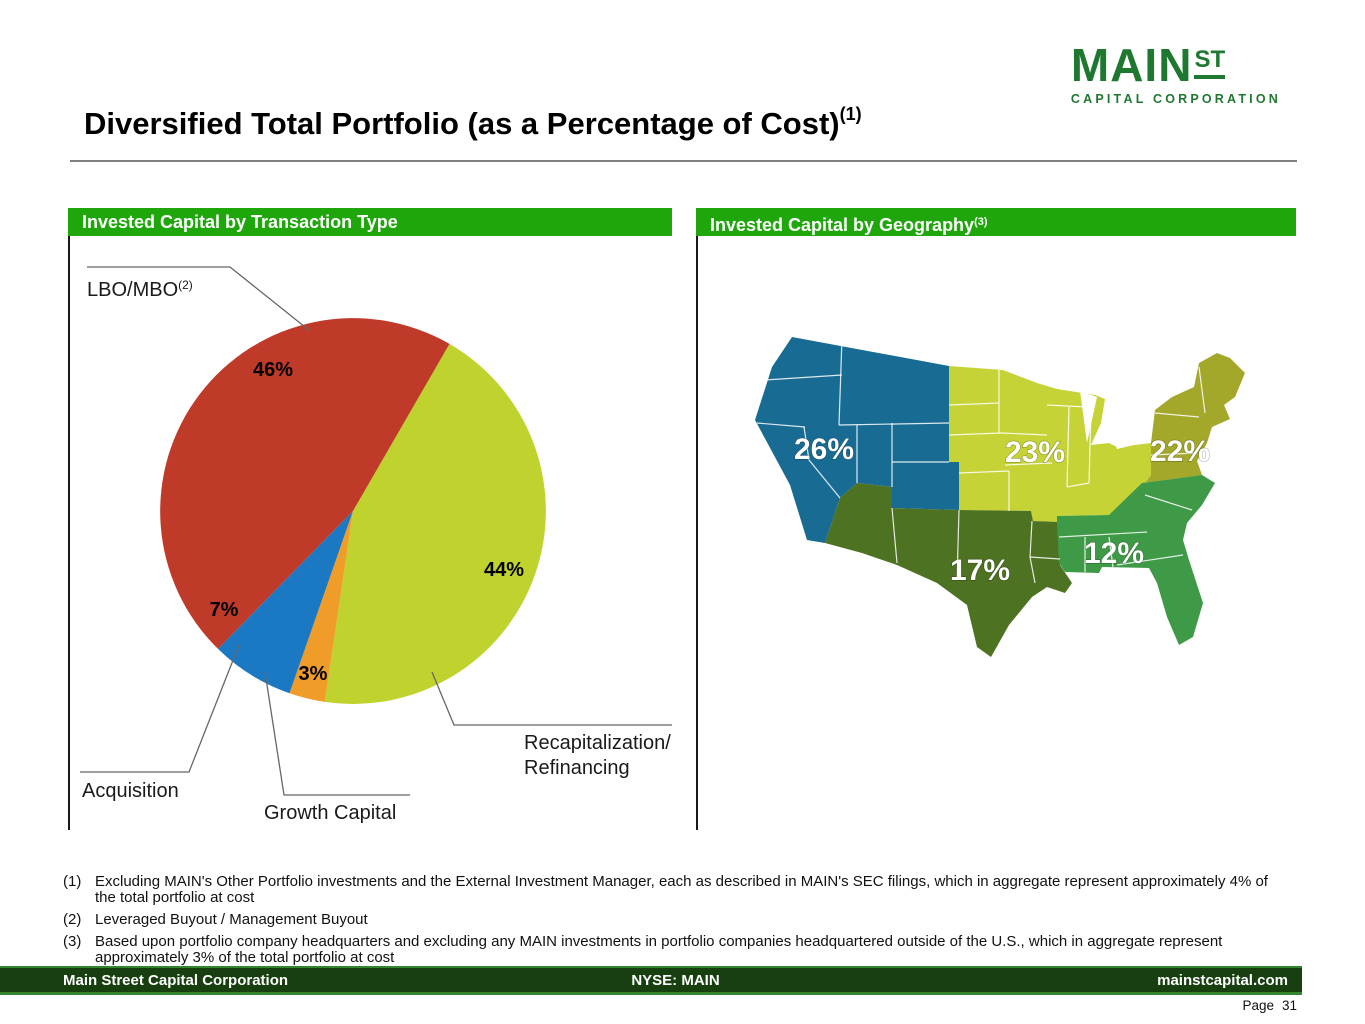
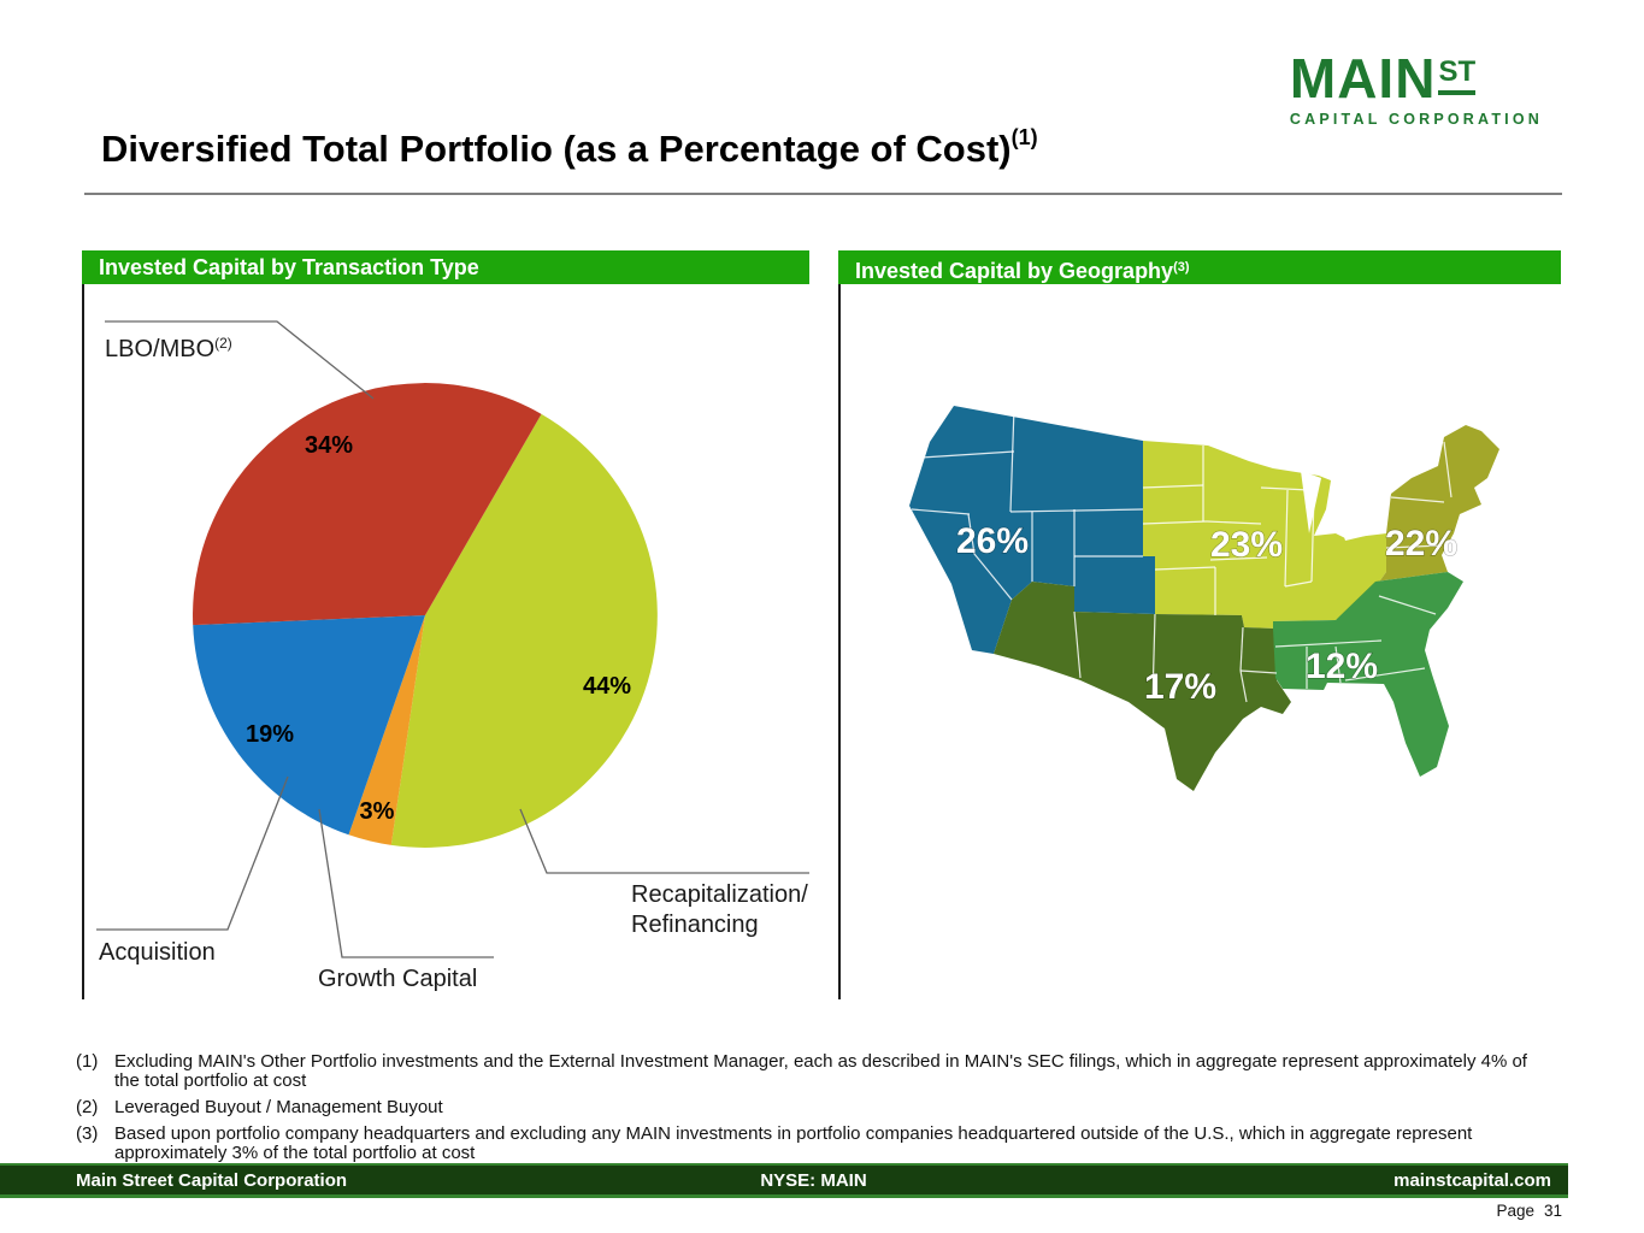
Invested Capital by Transaction Type/Acquisition: 7% -> 19%
Invested Capital by Transaction Type/LBO/MBO: 46% -> 34%
